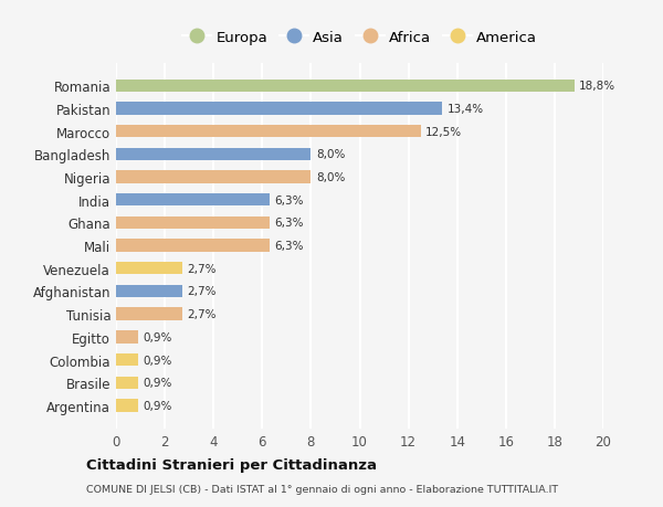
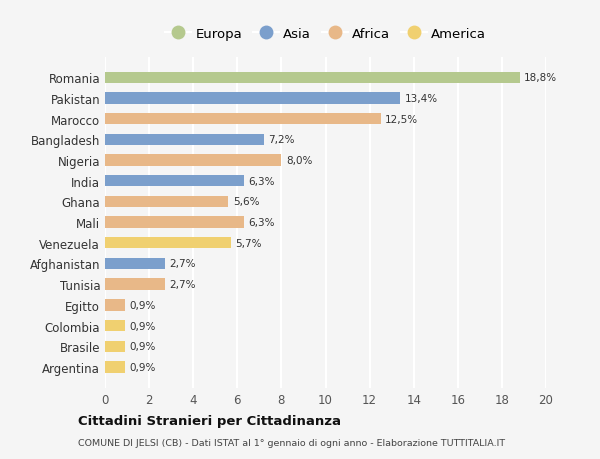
Bangladesh: 8,0% -> 7,2%
Ghana: 6,3% -> 5,6%
Venezuela: 2,7% -> 5,7%
